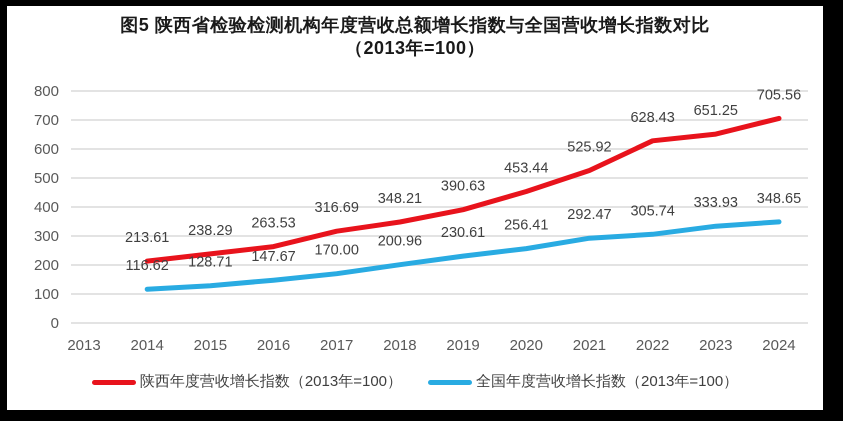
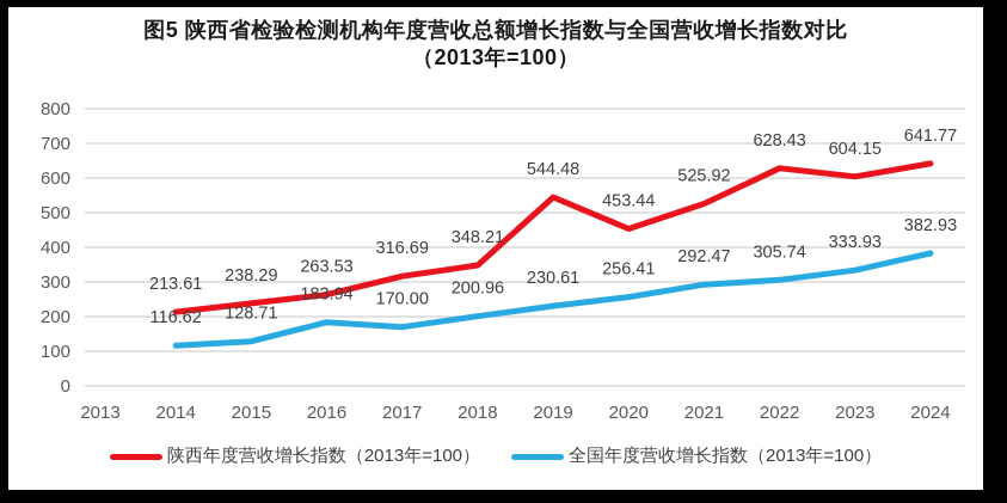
全国年度营收增长指数（2013年=100）/2016: 147.67 -> 183.94
陕西年度营收增长指数（2013年=100）/2019: 390.63 -> 544.48
陕西年度营收增长指数（2013年=100）/2023: 651.25 -> 604.15
陕西年度营收增长指数（2013年=100）/2024: 705.56 -> 641.77
全国年度营收增长指数（2013年=100）/2024: 348.65 -> 382.93
